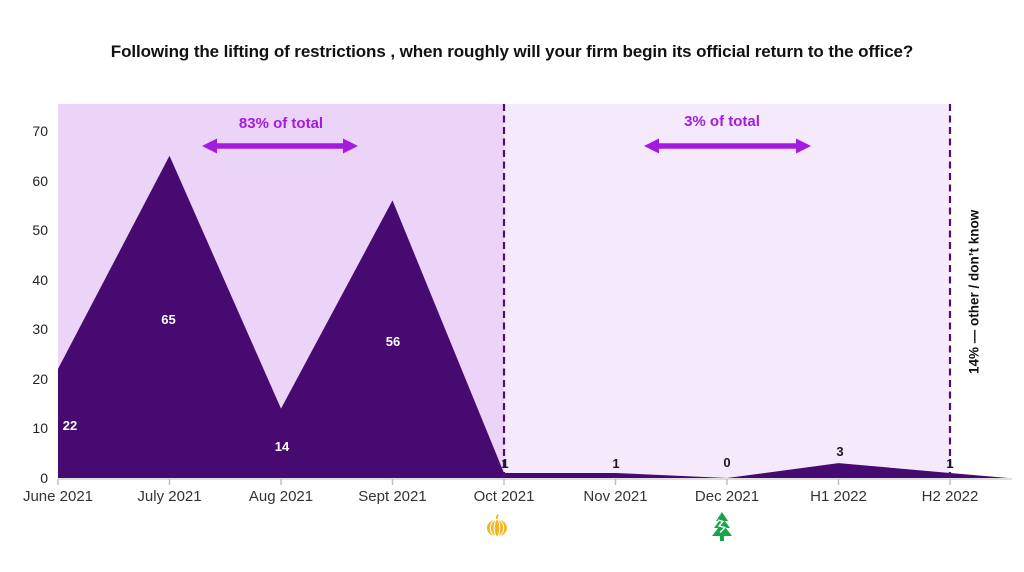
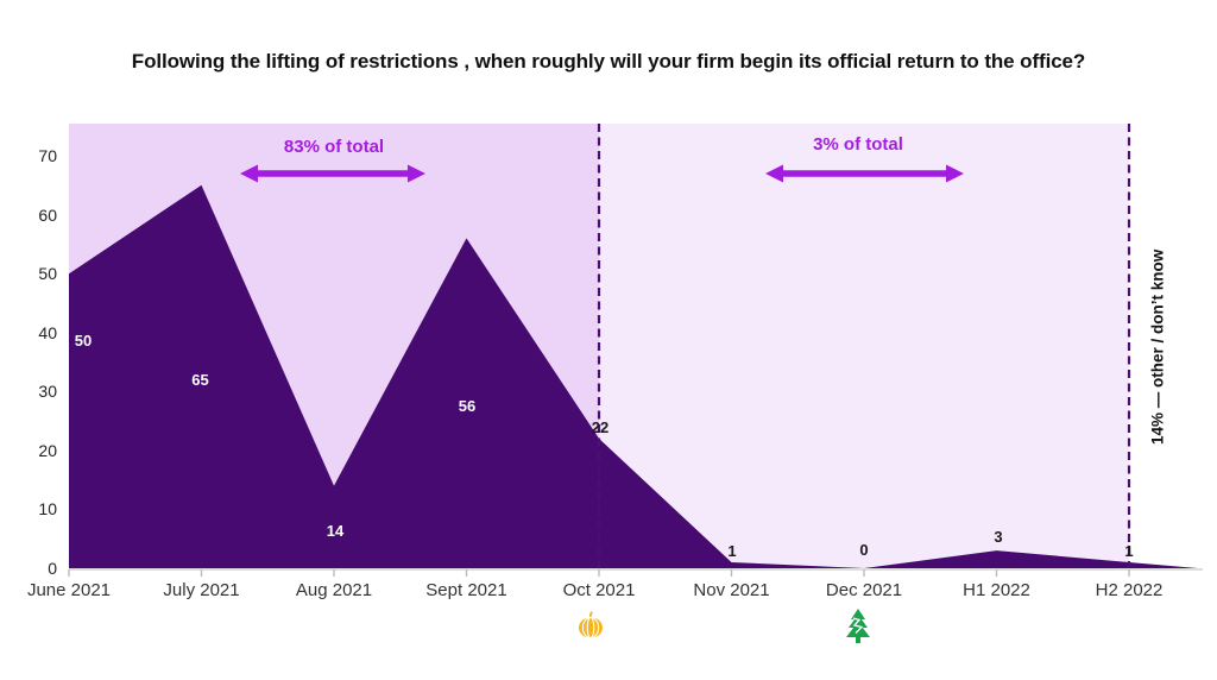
June 2021: 22 -> 50
Oct 2021: 1 -> 22
